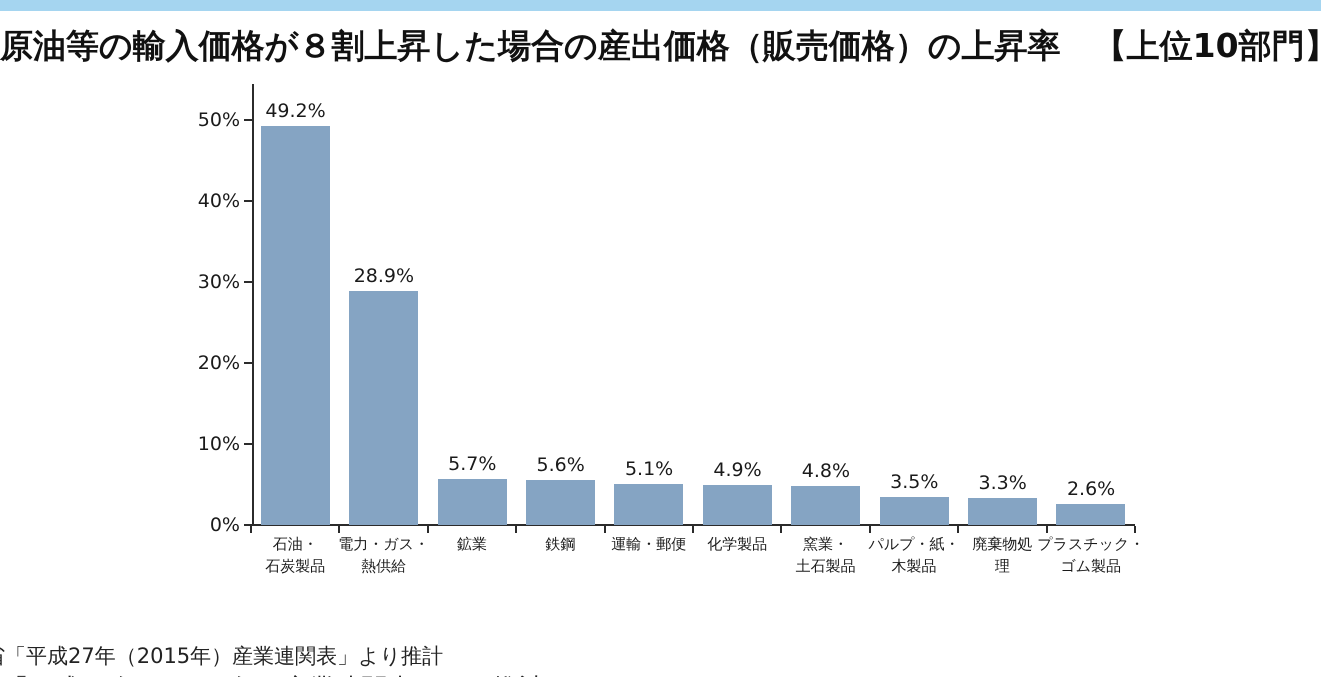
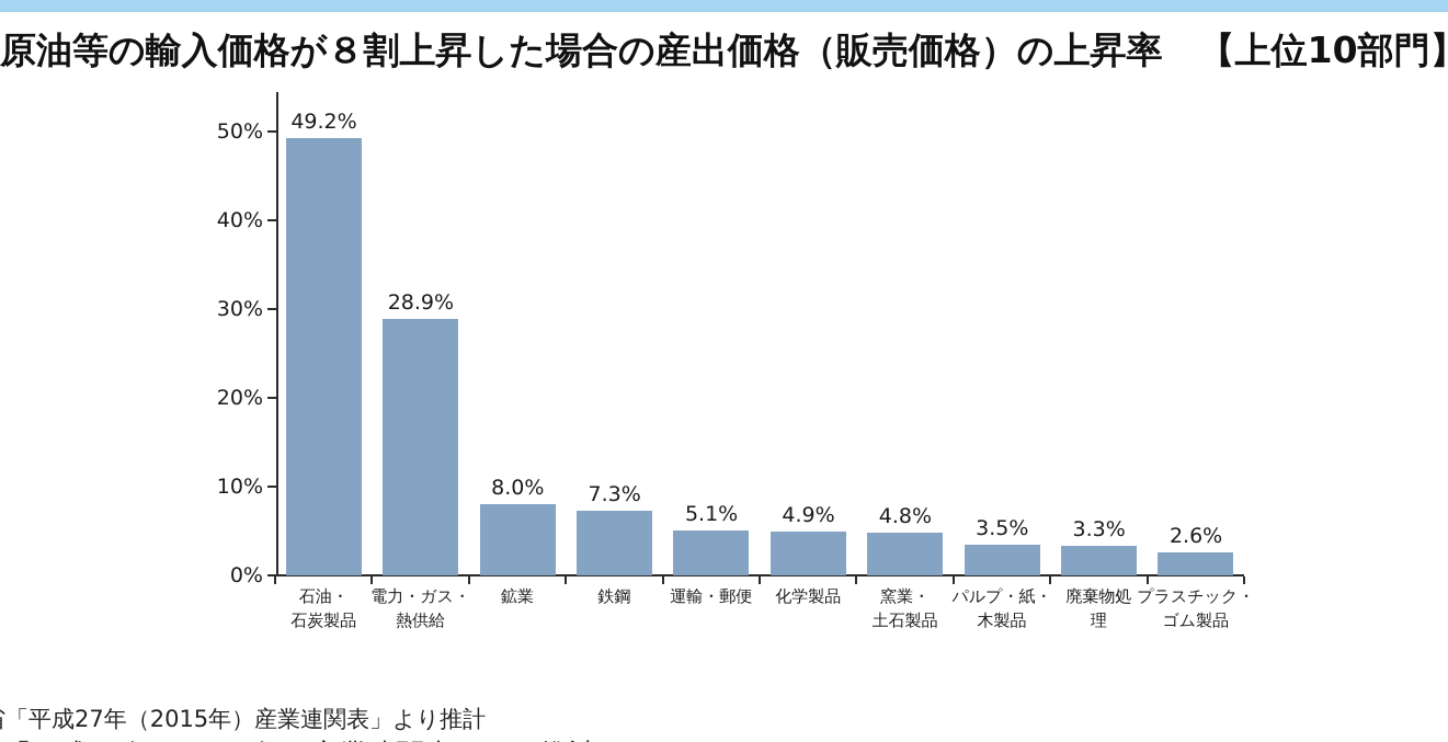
鉱業: 5.7% -> 8.0%
鉄鋼: 5.6% -> 7.3%
